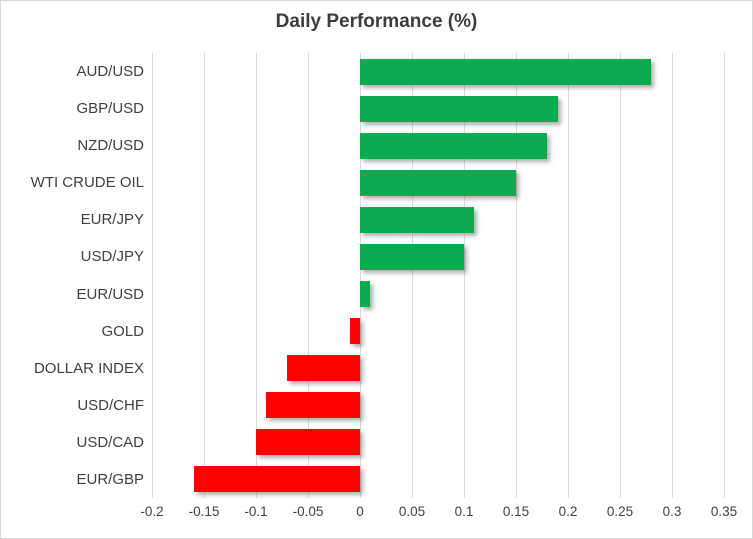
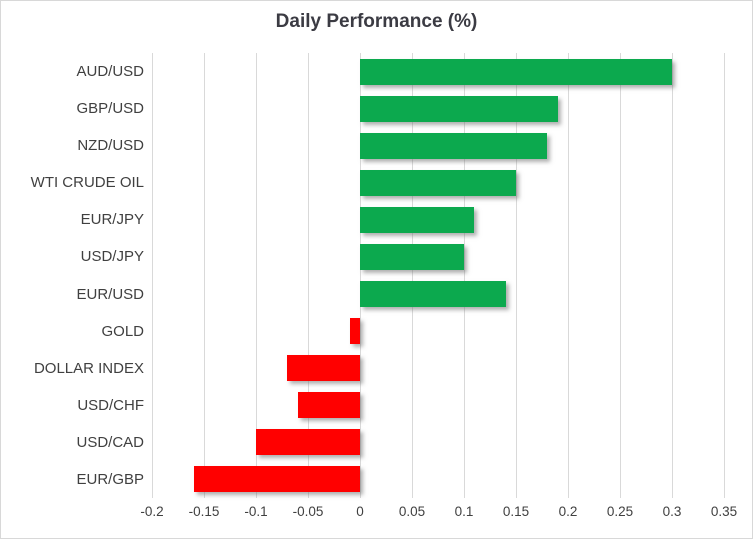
AUD/USD: 0.28 -> 0.30
EUR/USD: 0.01 -> 0.14
USD/CHF: -0.09 -> -0.06
